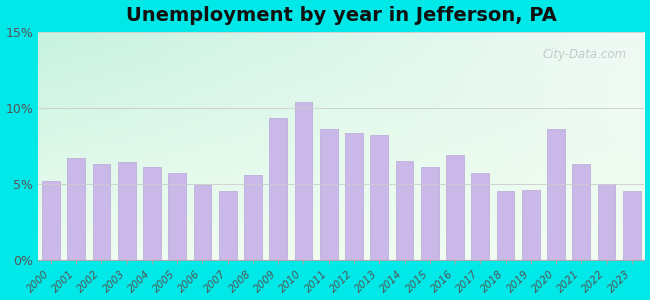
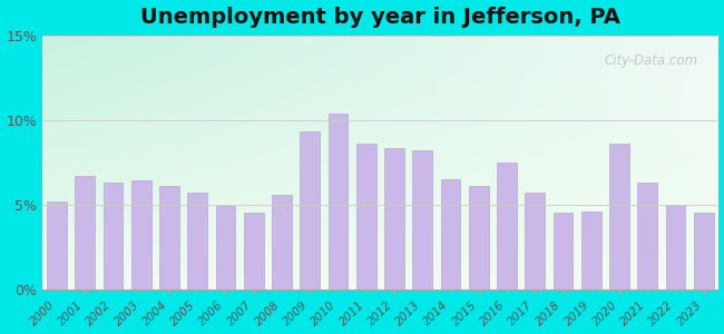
2016: 6.9% -> 7.5%
